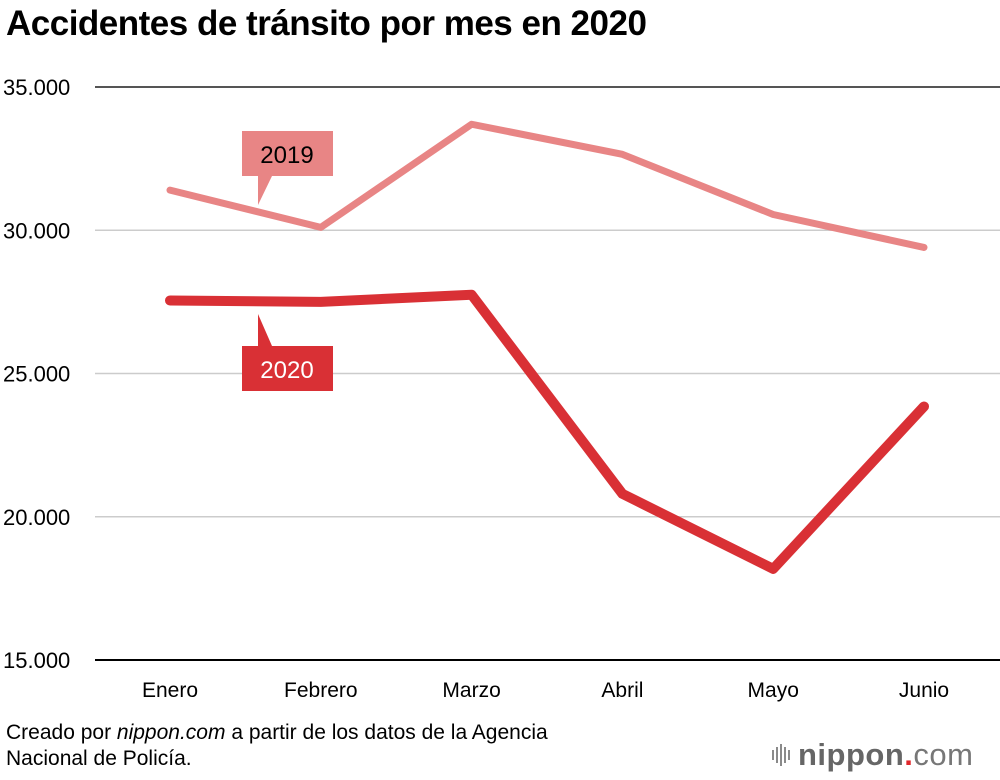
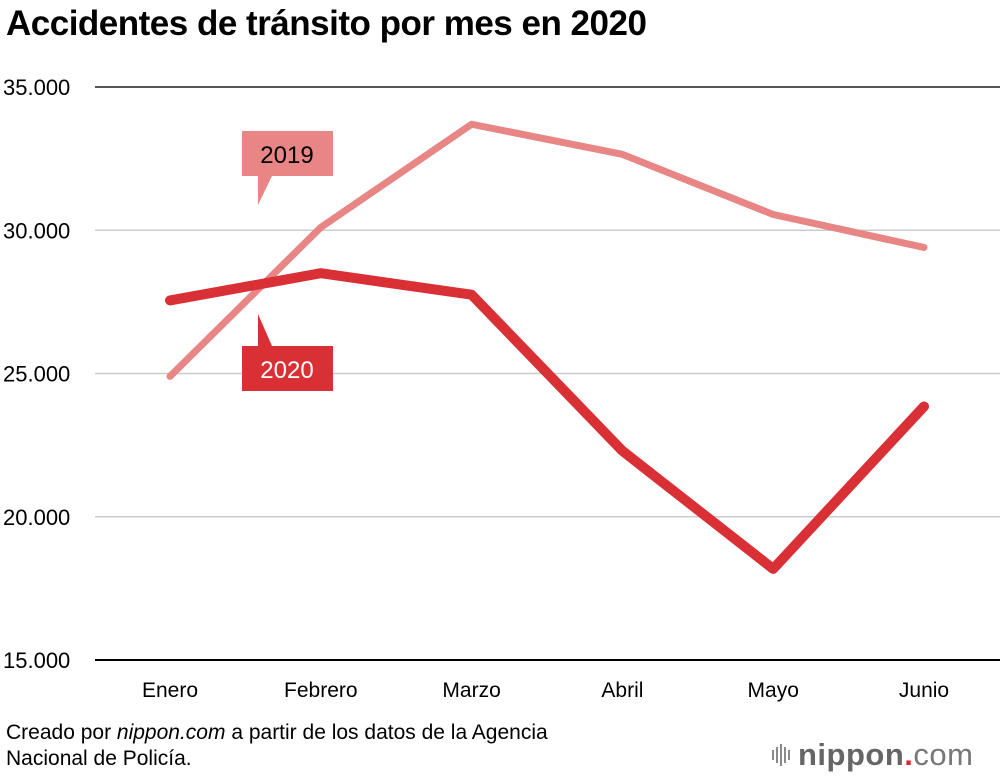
2019/Enero: 31400 -> 24900
2020/Febrero: 27500 -> 28500
2020/Abril: 20800 -> 22300
